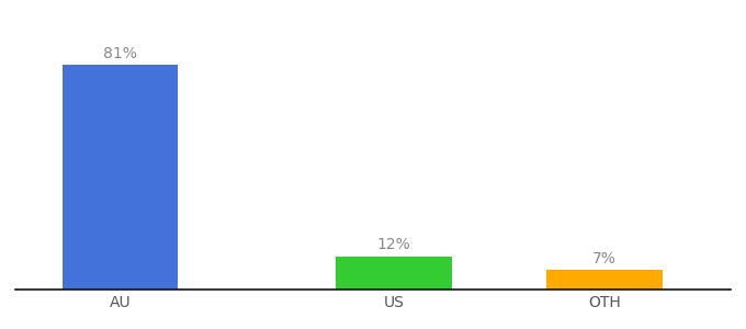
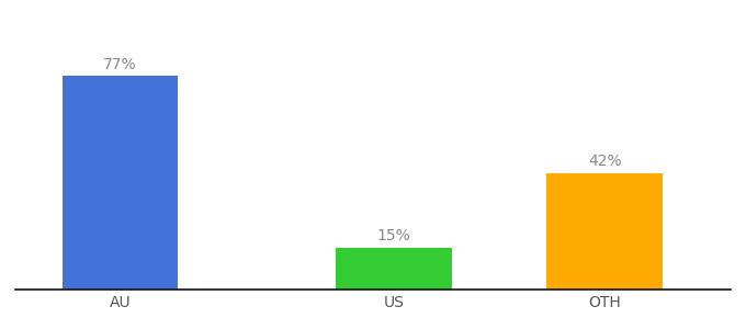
AU: 81% -> 77%
US: 12% -> 15%
OTH: 7% -> 42%
